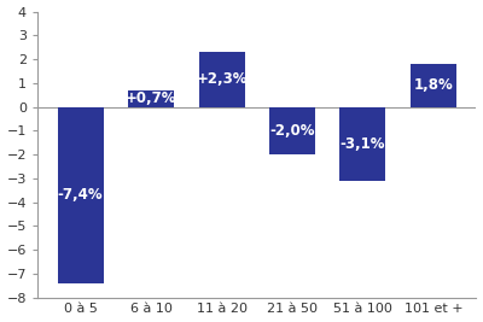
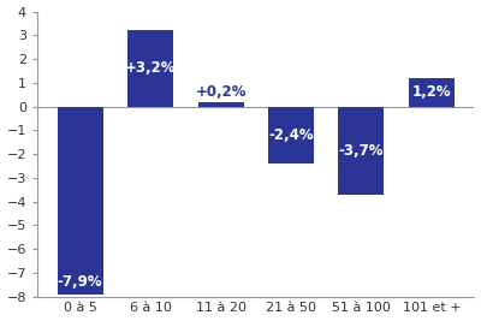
0 à 5: -7,4% -> -7,9%
6 à 10: +0,7% -> +3,2%
11 à 20: +2,3% -> +0,2%
21 à 50: -2,0% -> -2,4%
51 à 100: -3,1% -> -3,7%
101 et +: 1,8% -> 1,2%
